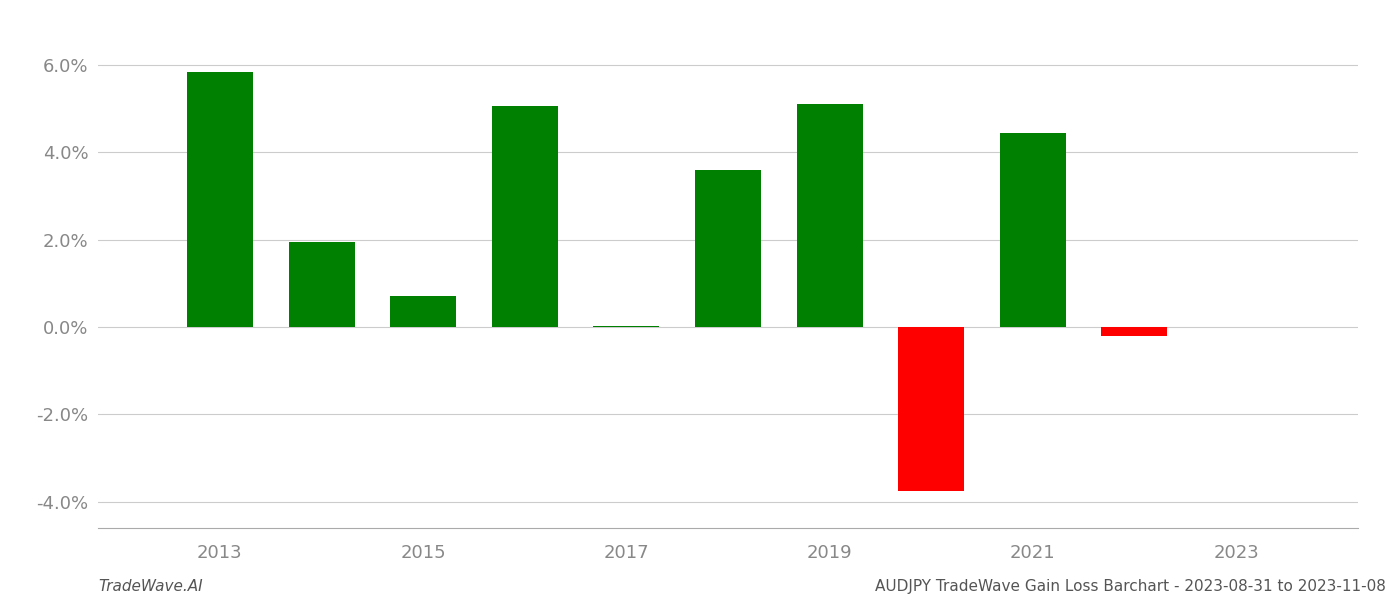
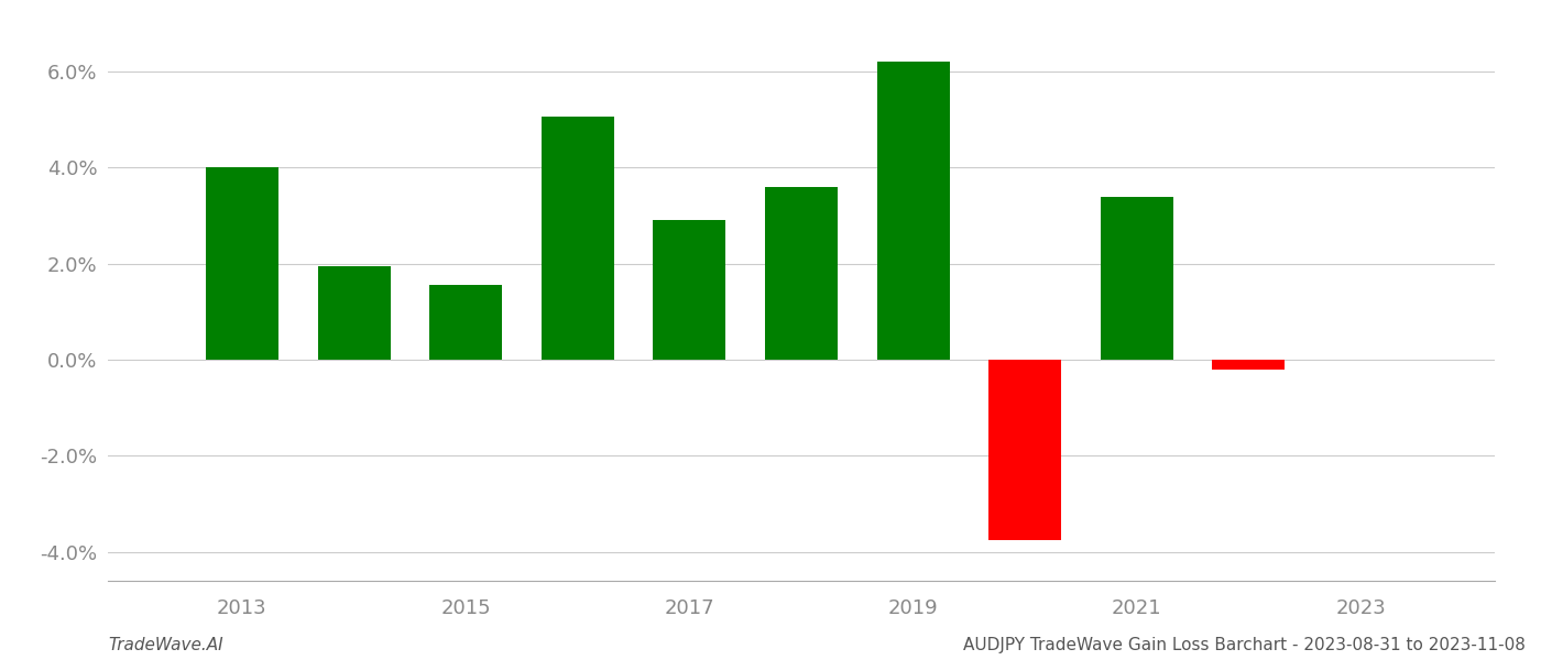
2013: 5.85% -> 4.00%
2015: 0.70% -> 1.55%
2017: 0.02% -> 2.90%
2019: 5.10% -> 6.20%
2021: 4.45% -> 3.40%
